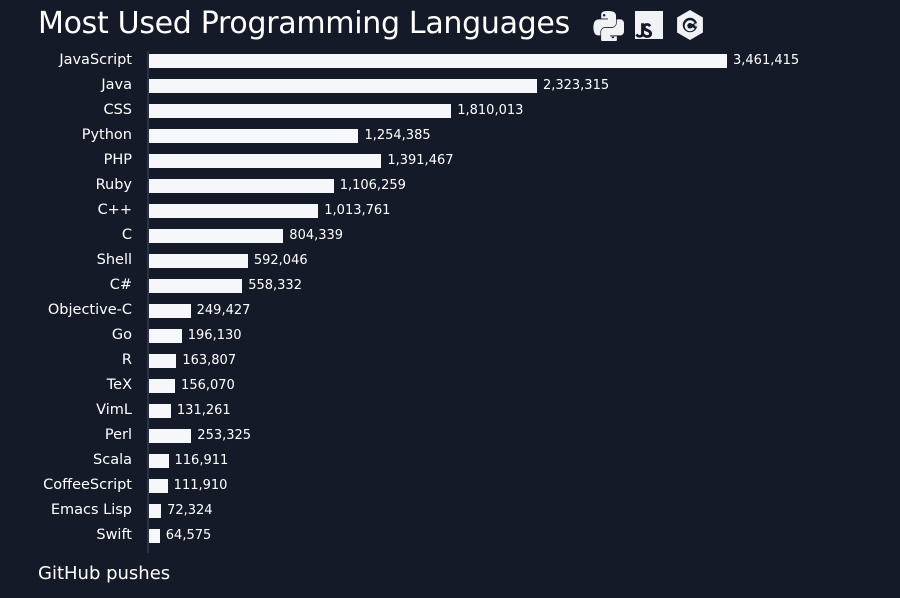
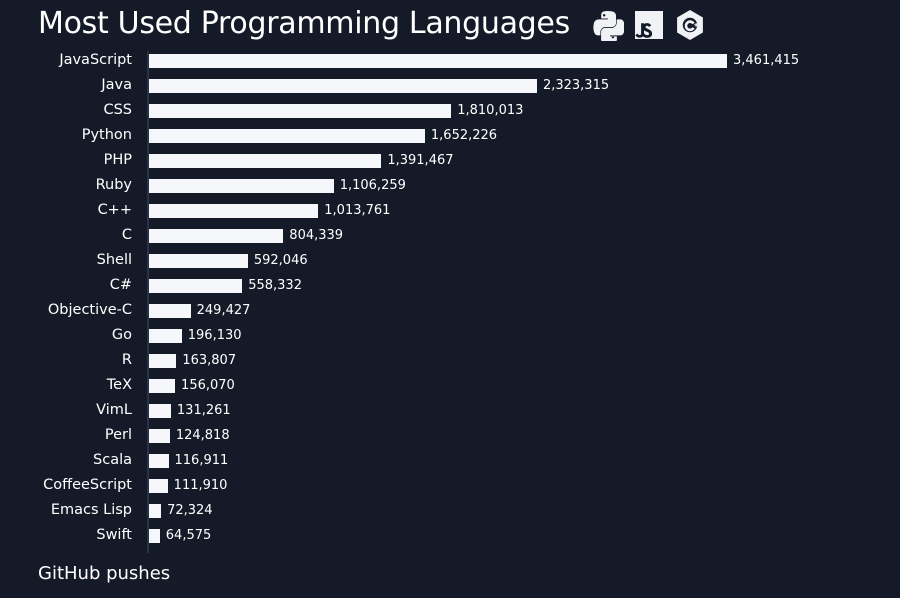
Python: 1,254,385 -> 1,652,226
Perl: 253,325 -> 124,818
